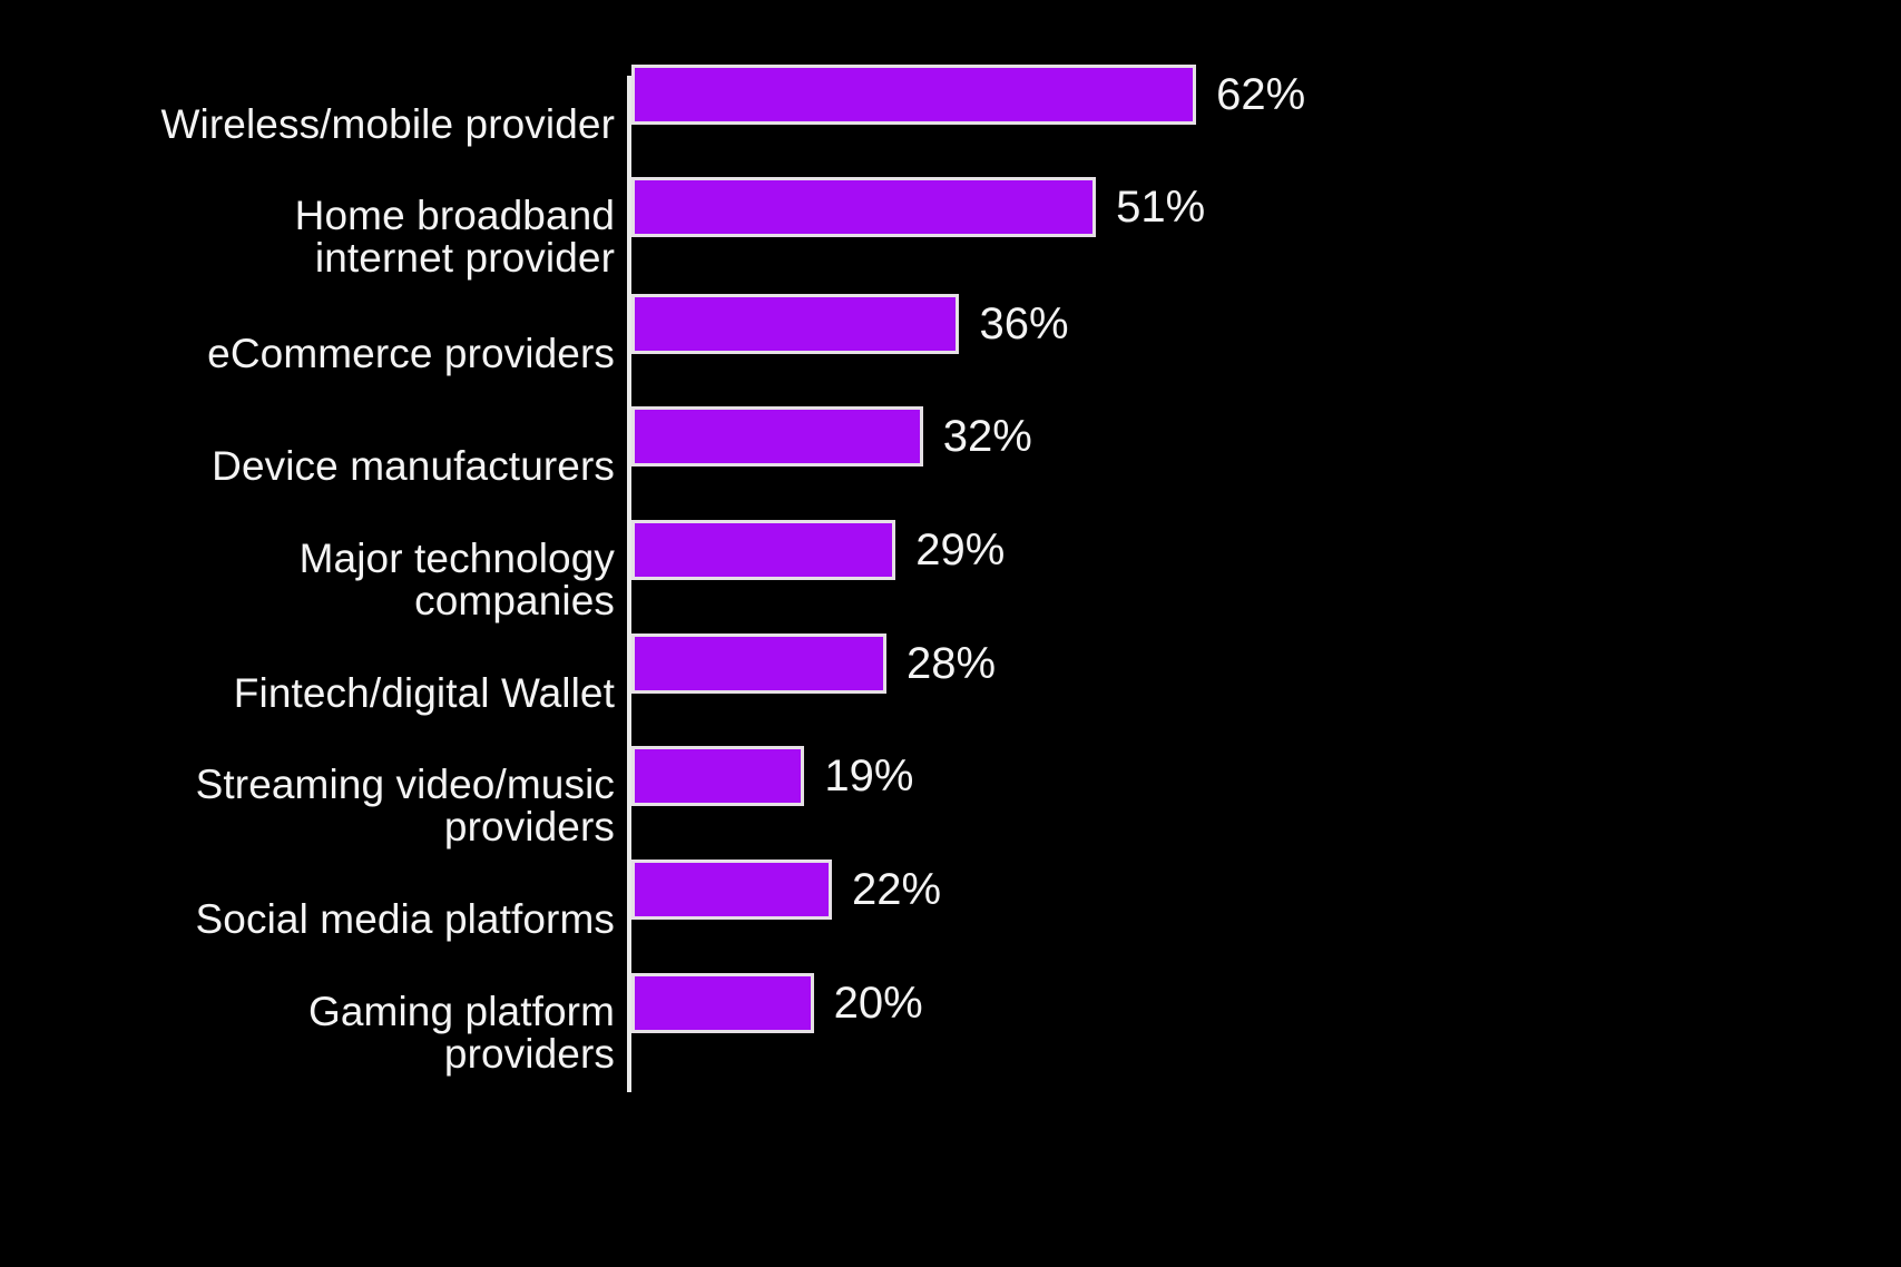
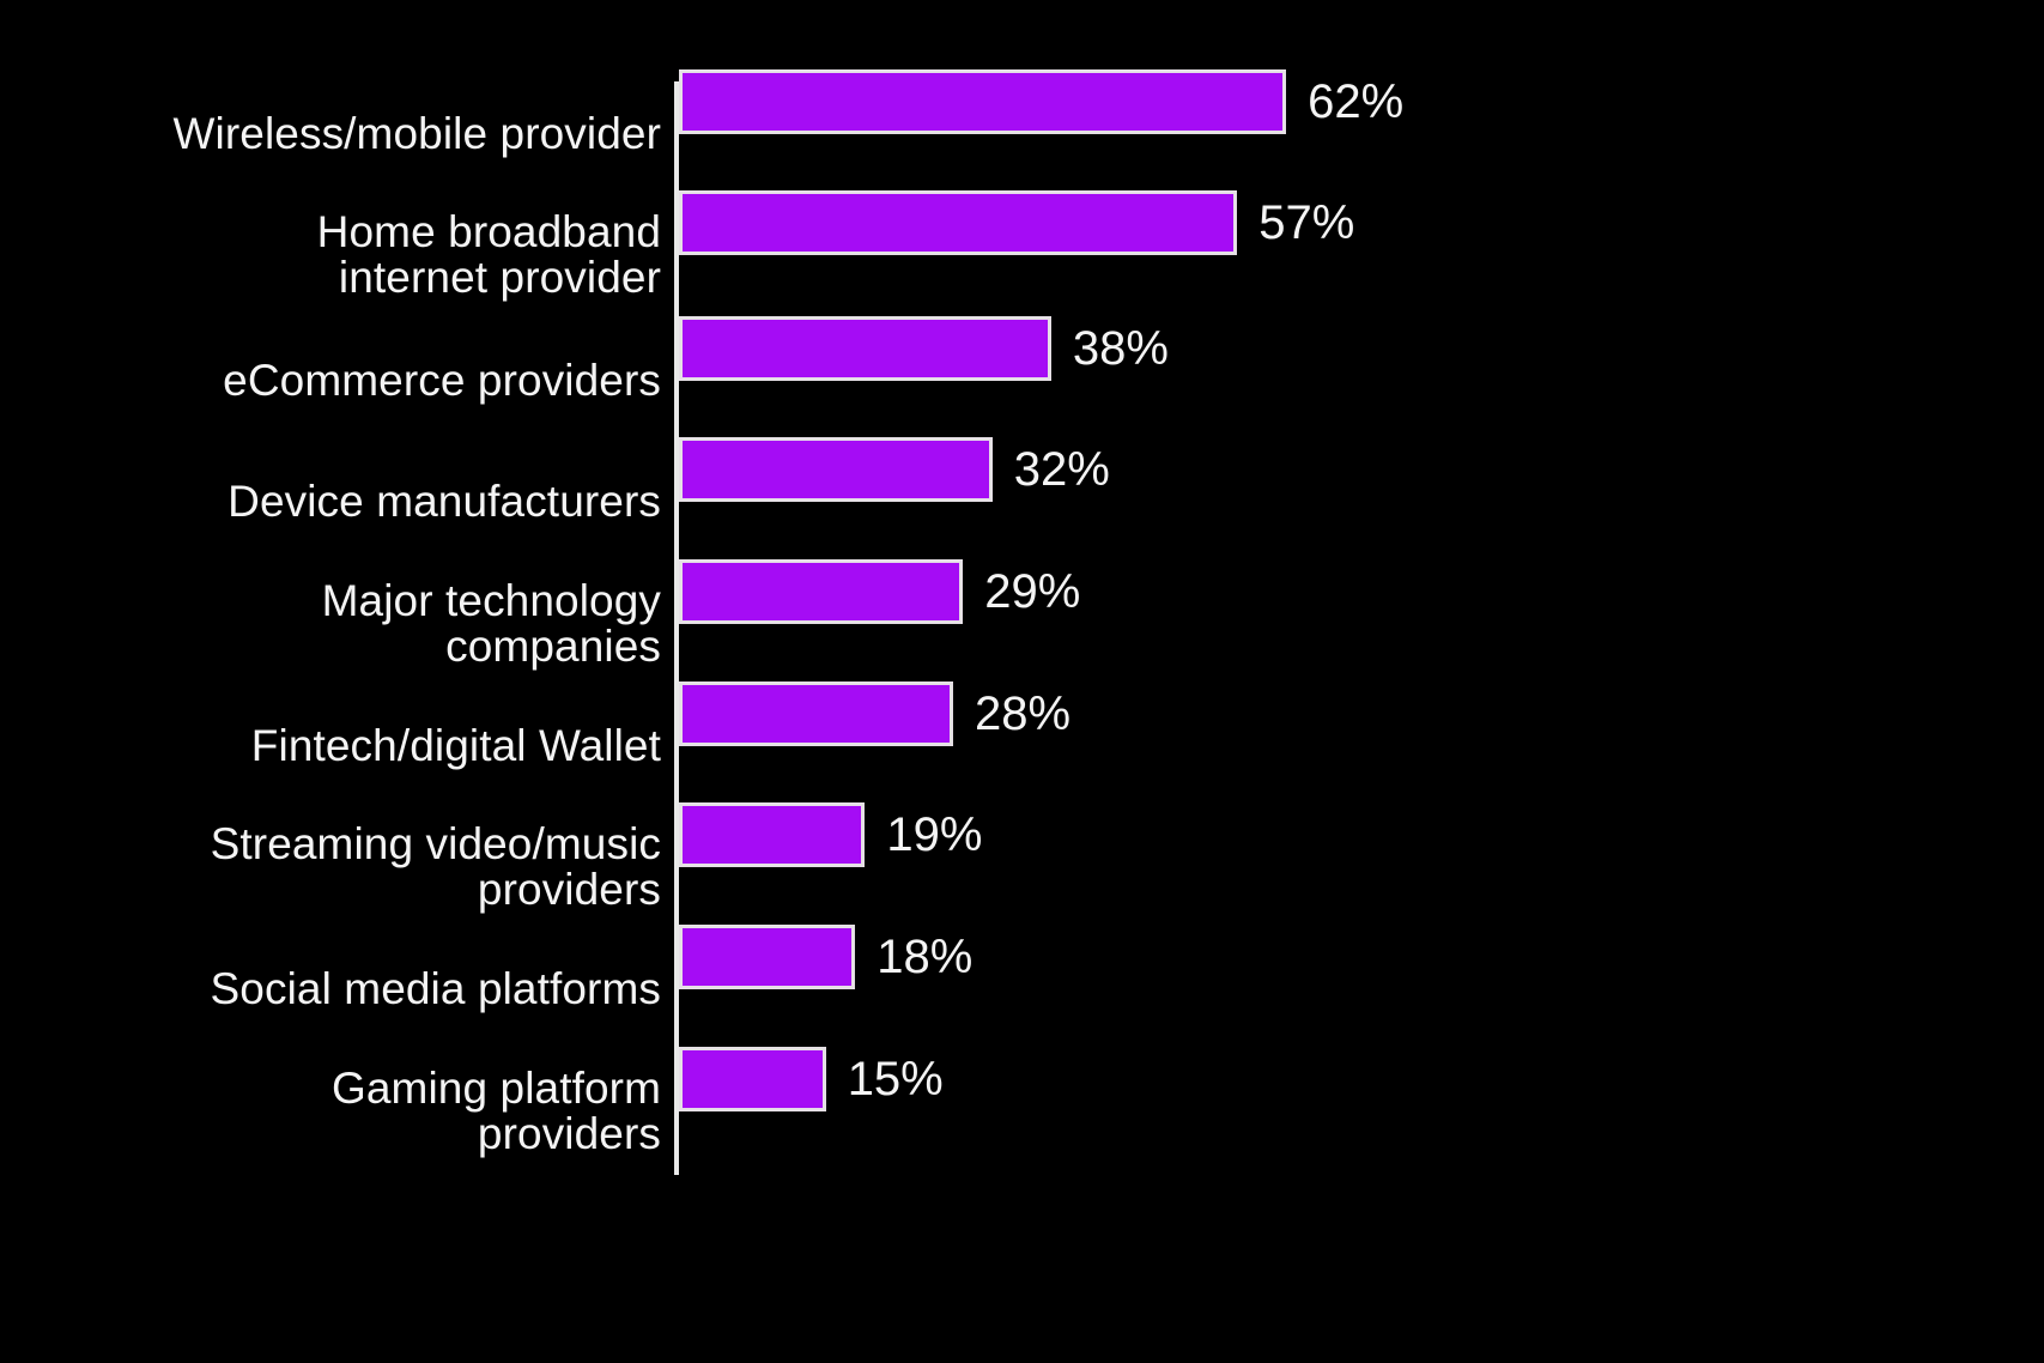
Home broadband internet provider: 51% -> 57%
eCommerce providers: 36% -> 38%
Social media platforms: 22% -> 18%
Gaming platform providers: 20% -> 15%
